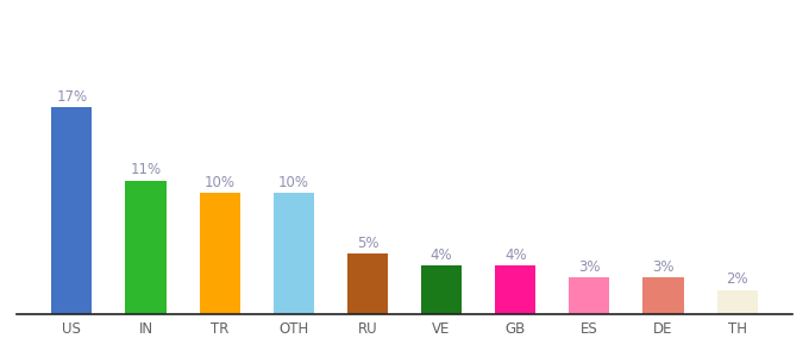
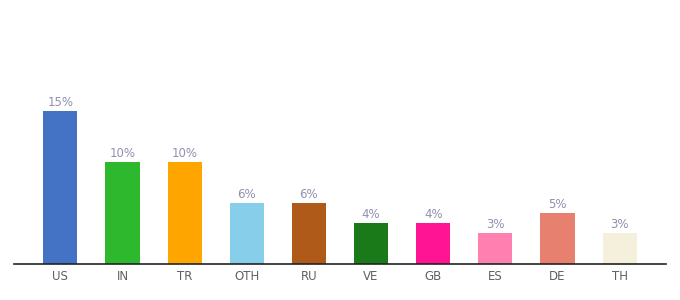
US: 17% -> 15%
IN: 11% -> 10%
OTH: 10% -> 6%
RU: 5% -> 6%
DE: 3% -> 5%
TH: 2% -> 3%
